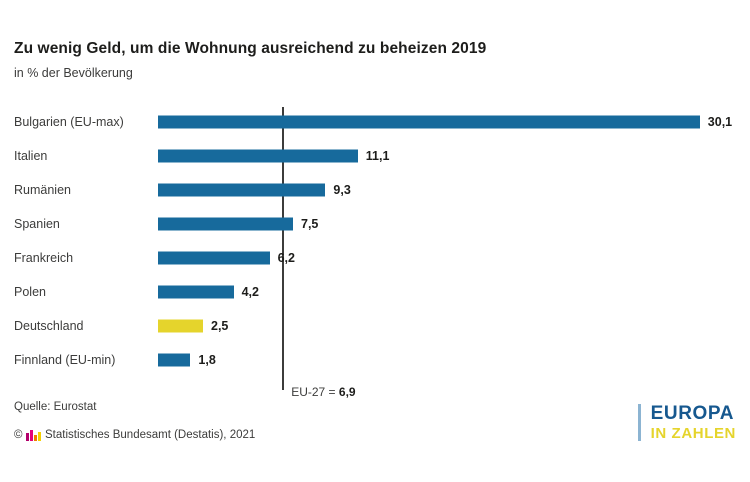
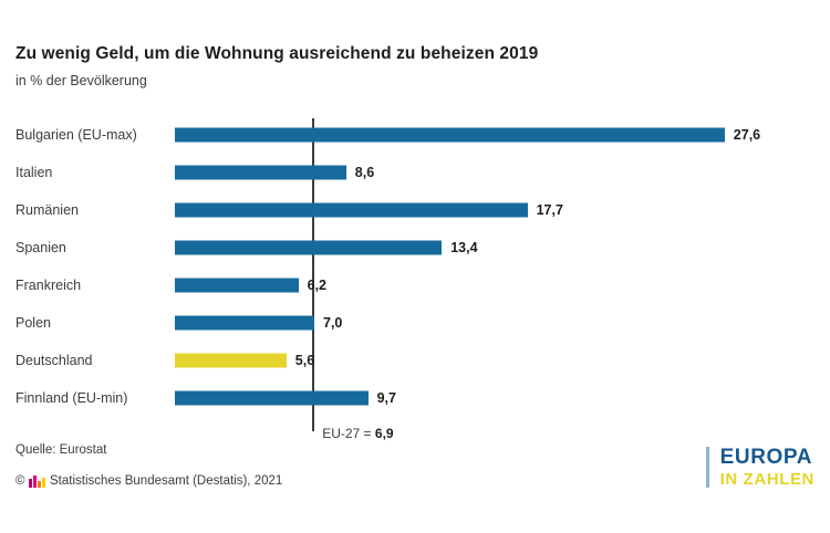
Bulgarien (EU-max): 30,1 -> 27,6
Italien: 11,1 -> 8,6
Rumänien: 9,3 -> 17,7
Spanien: 7,5 -> 13,4
Polen: 4,2 -> 7,0
Deutschland: 2,5 -> 5,6
Finnland (EU-min): 1,8 -> 9,7
